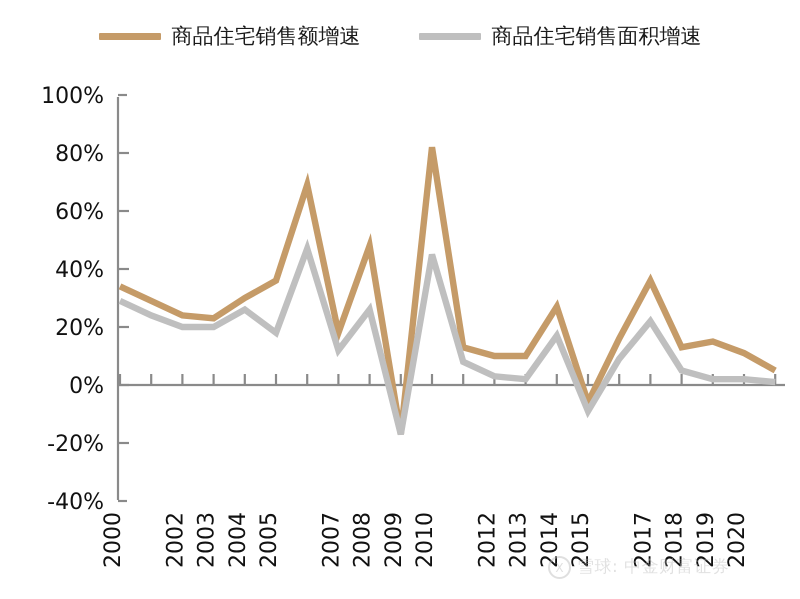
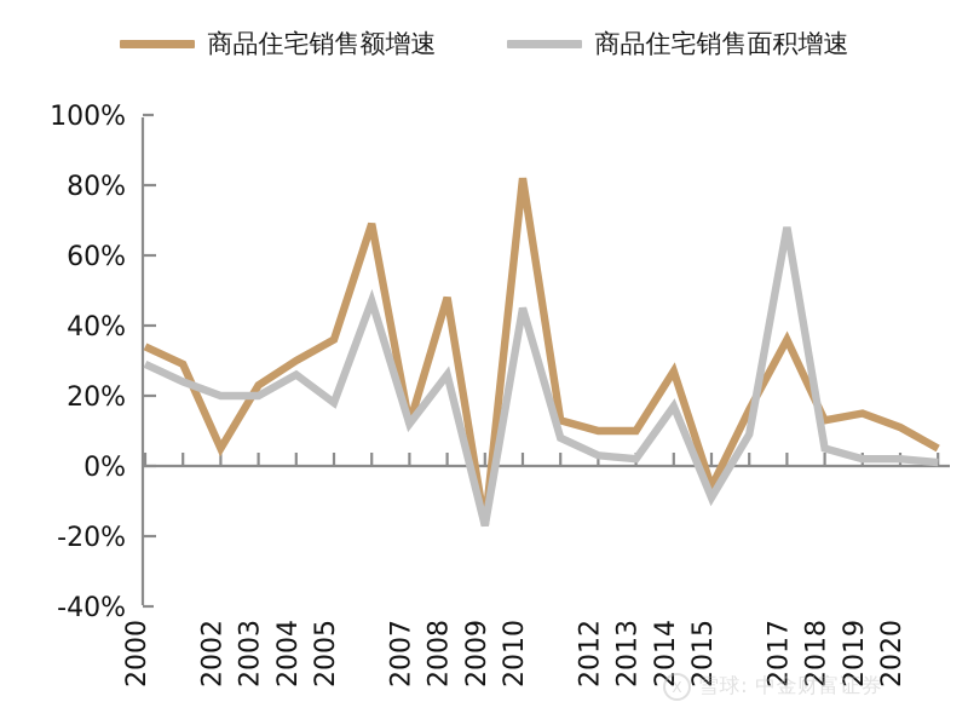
商品住宅销售额增速/2002: 24% -> 5%
商品住宅销售额增速/2007: 18% -> 12%
商品住宅销售面积增速/2017: 22% -> 68%
